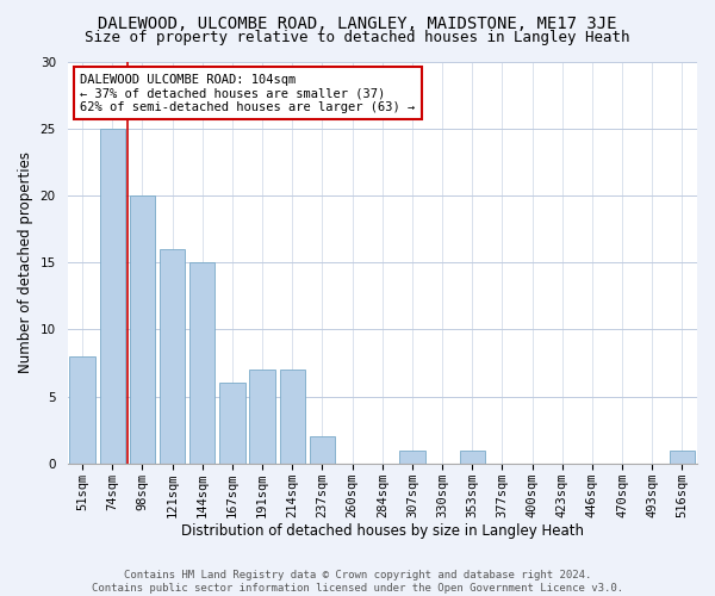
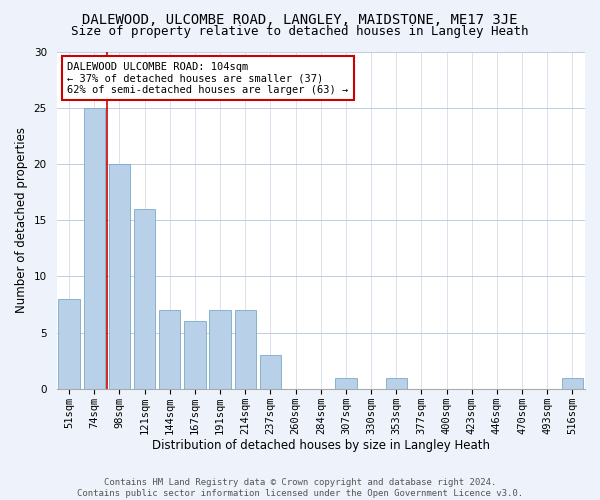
144sqm: 15 -> 7
237sqm: 2 -> 3
